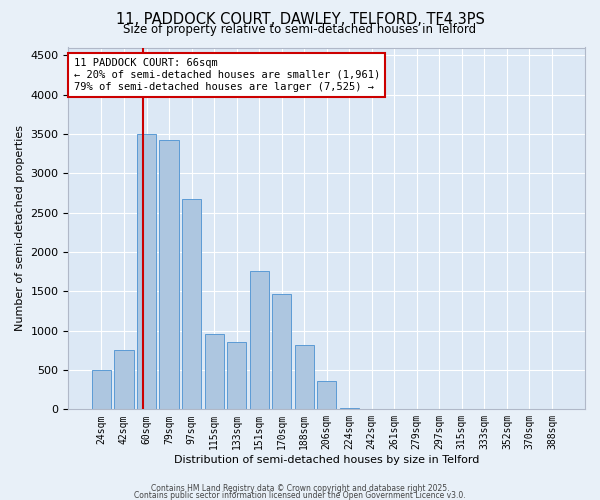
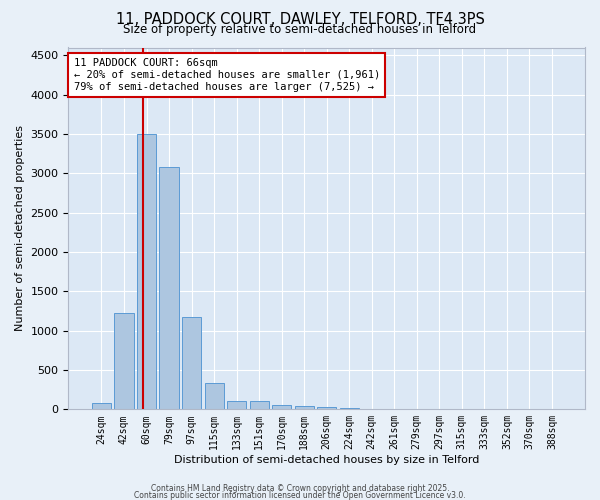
24sqm: 500 -> 80
42sqm: 760 -> 1230
79sqm: 3420 -> 3080
97sqm: 2680 -> 1170
115sqm: 960 -> 340
133sqm: 860 -> 110
151sqm: 1760 -> 100
170sqm: 1460 -> 60
188sqm: 820 -> 40
206sqm: 360 -> 30
